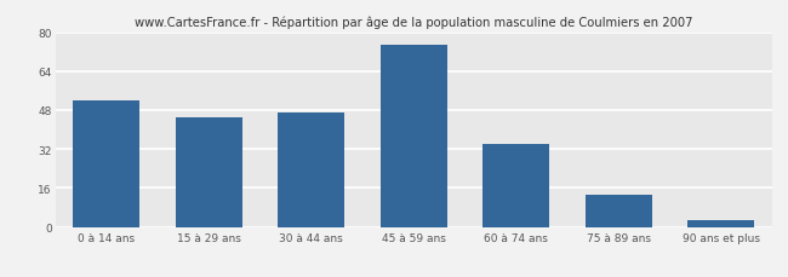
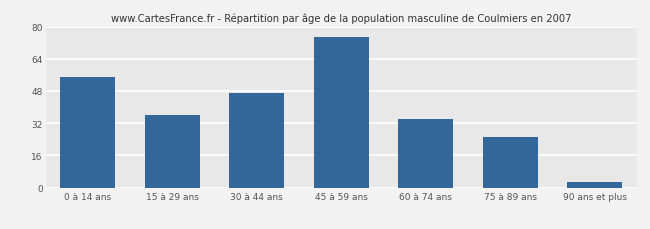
0 à 14 ans: 52 -> 55
15 à 29 ans: 45 -> 36
75 à 89 ans: 13 -> 25
